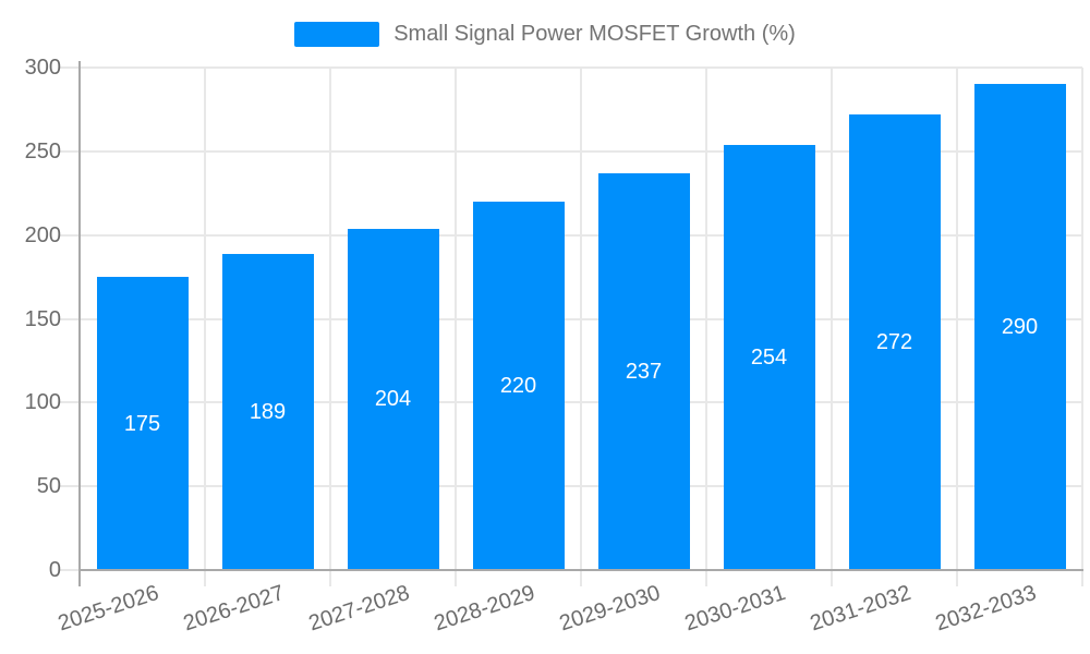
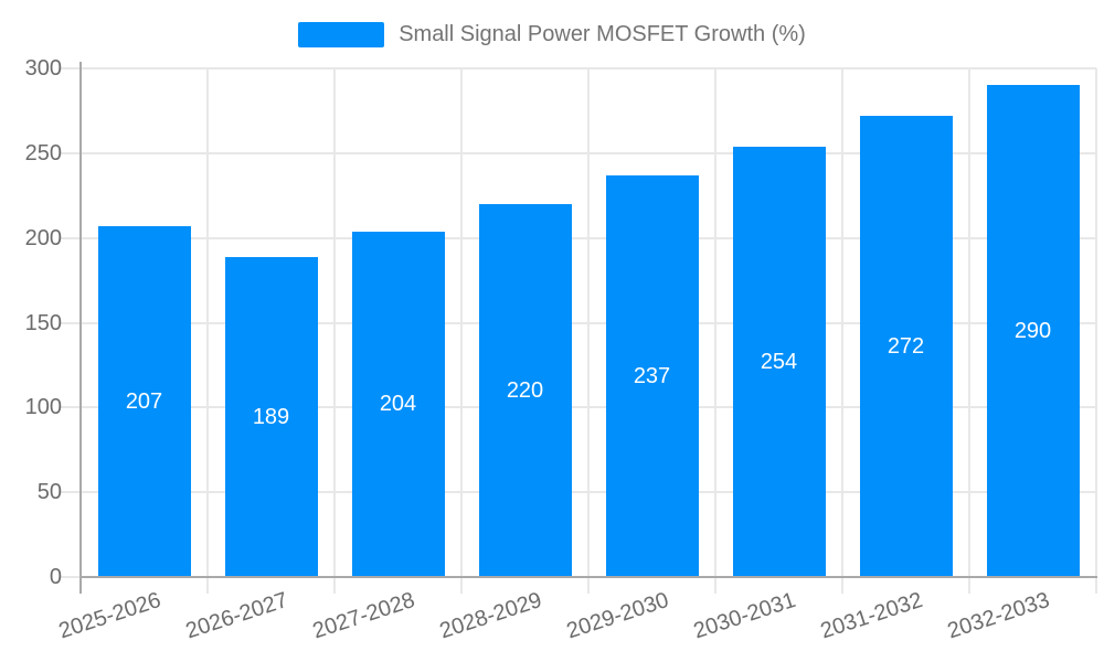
2025-2026: 175 -> 207
